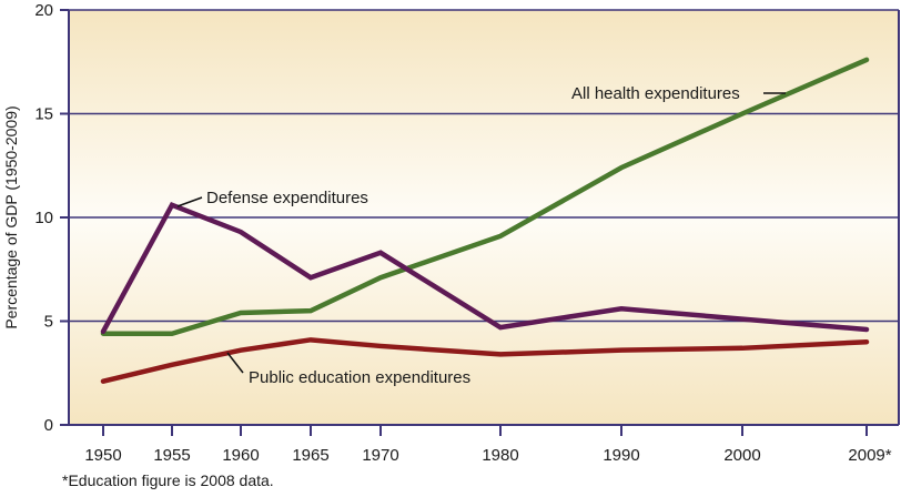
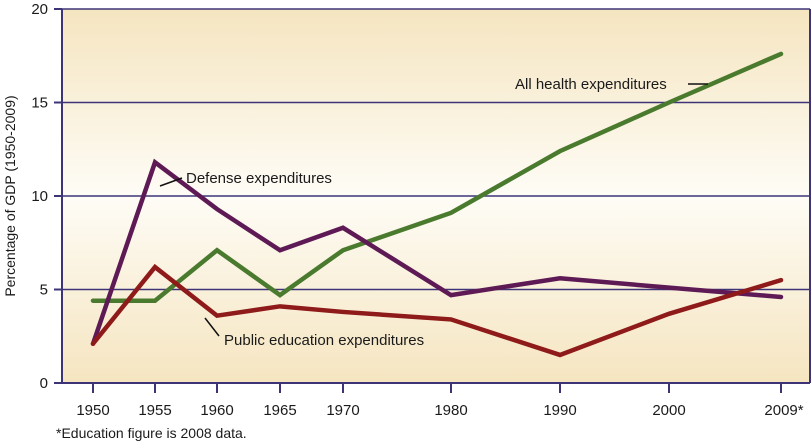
Defense expenditures/1950: 4.5 -> 2.1
Defense expenditures/1955: 10.6 -> 11.8
Public education expenditures/1955: 2.9 -> 6.2
All health expenditures/1960: 5.4 -> 7.1
All health expenditures/1965: 5.5 -> 4.7
Public education expenditures/1990: 3.6 -> 1.5
Public education expenditures/2009*: 4.0 -> 5.5
